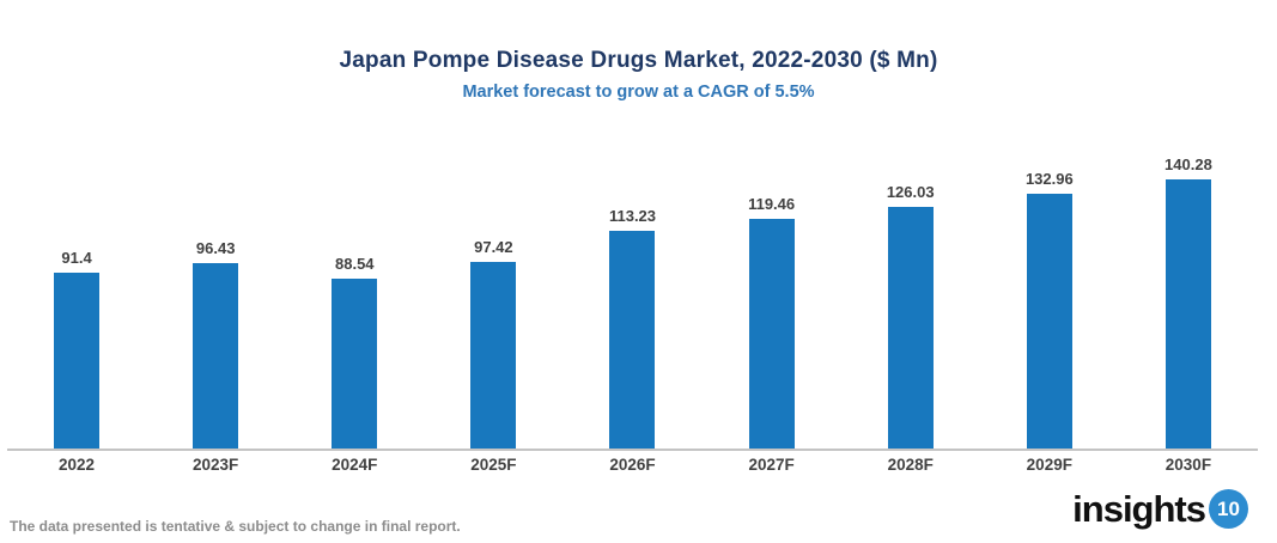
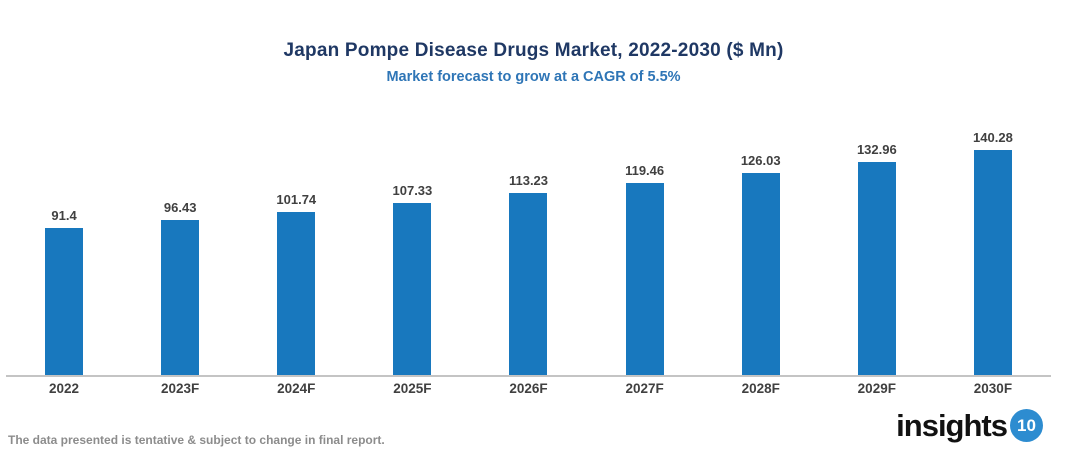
2024F: 88.54 -> 101.74
2025F: 97.42 -> 107.33
